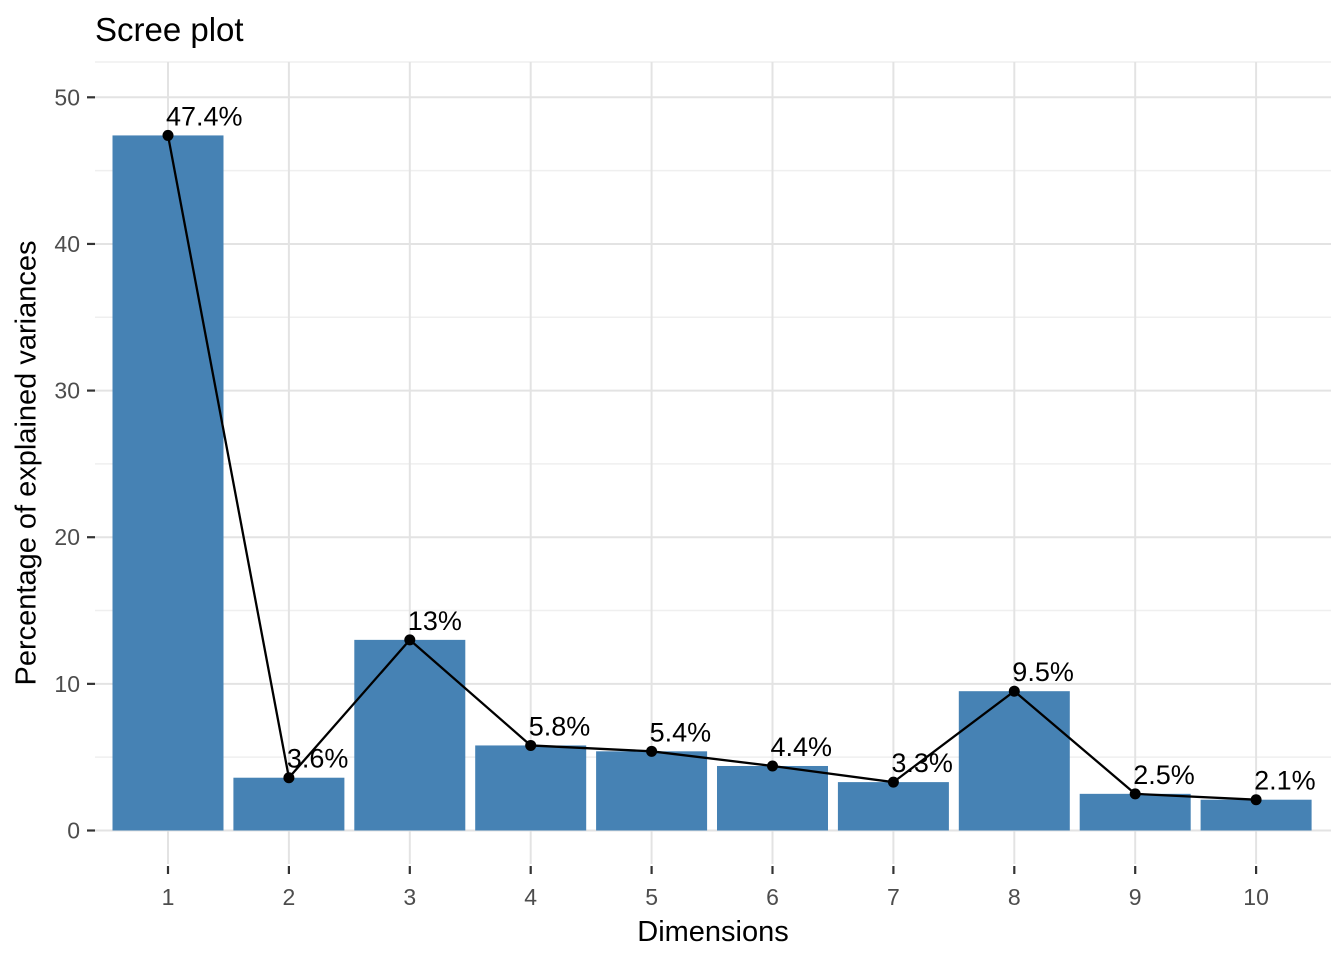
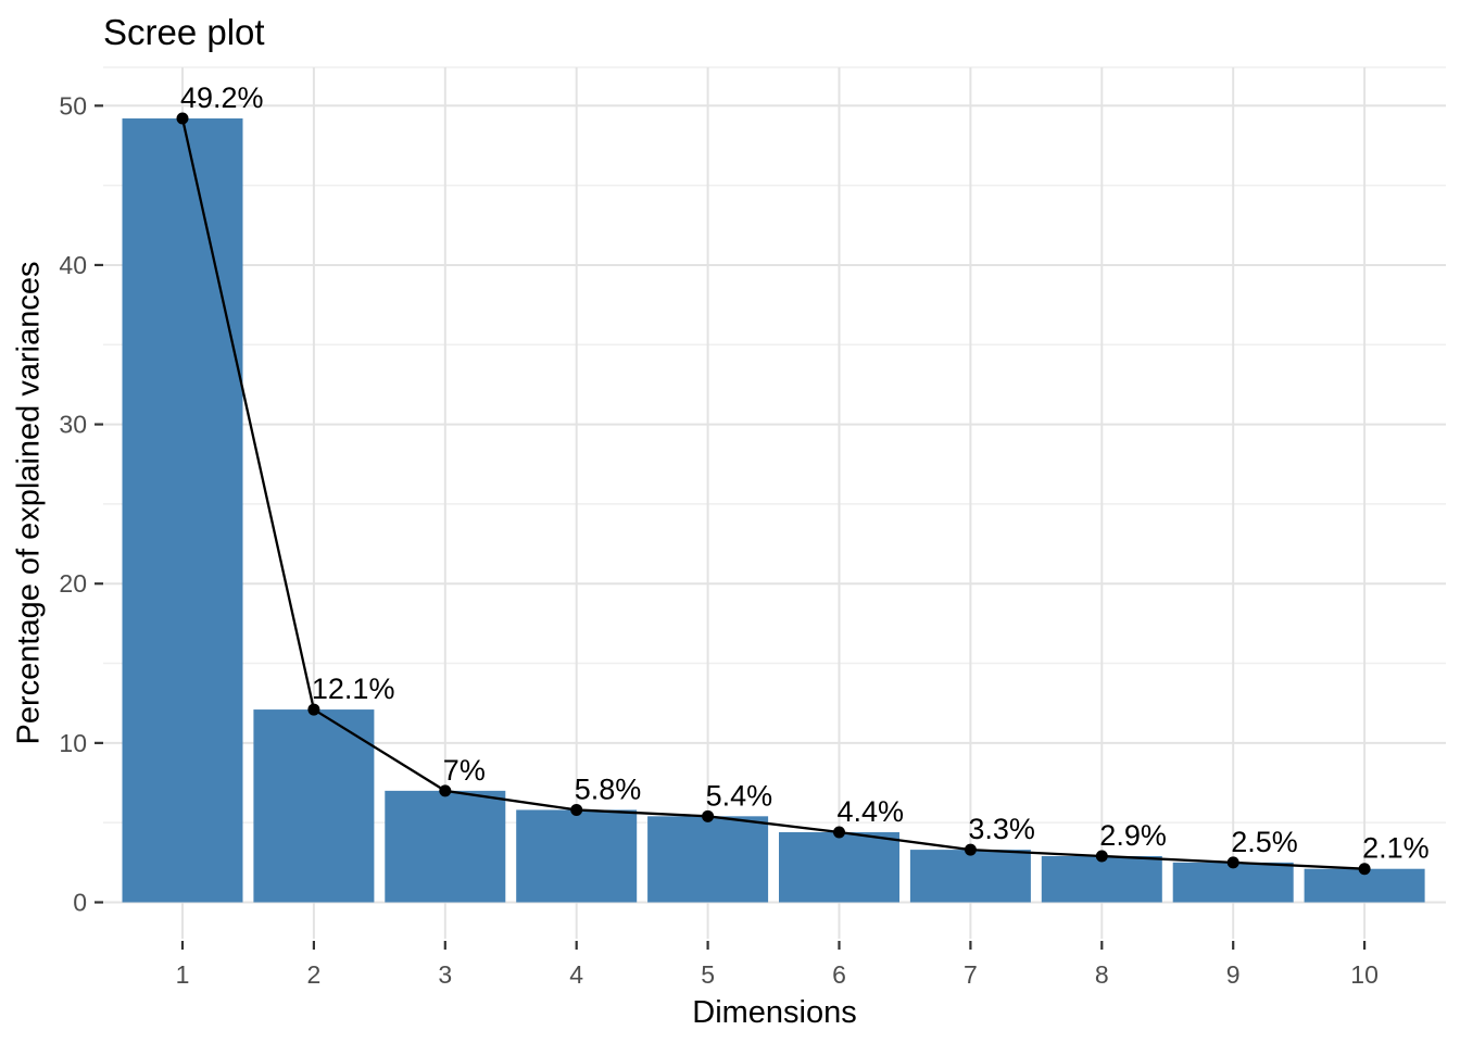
1: 47.4% -> 49.2%
2: 3.6% -> 12.1%
3: 13% -> 7%
8: 9.5% -> 2.9%
